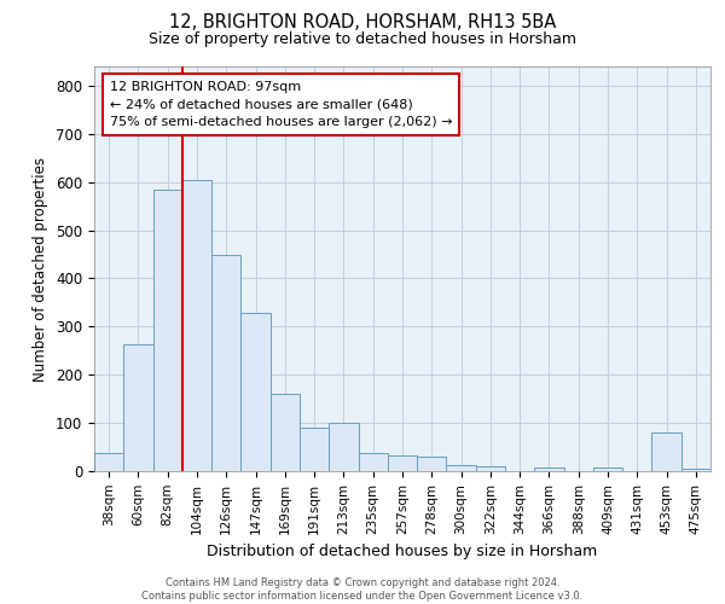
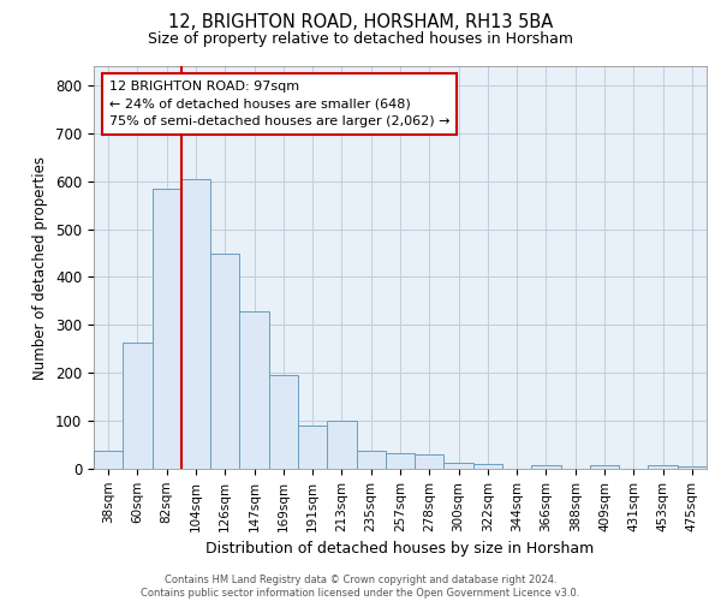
169sqm: 160 -> 195
453sqm: 80 -> 7
